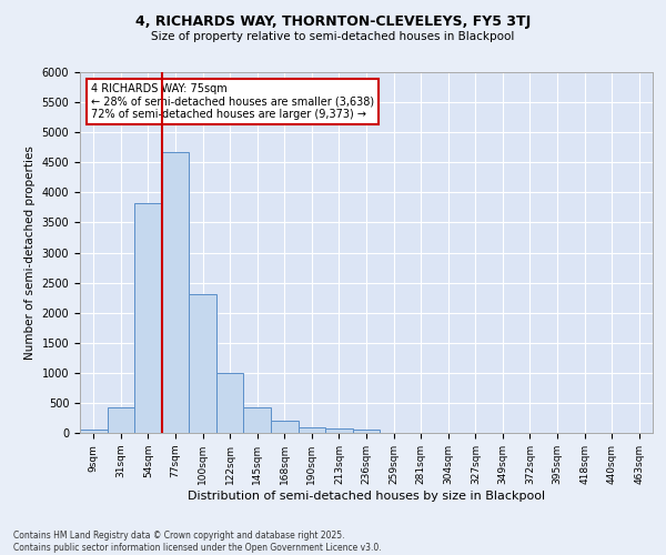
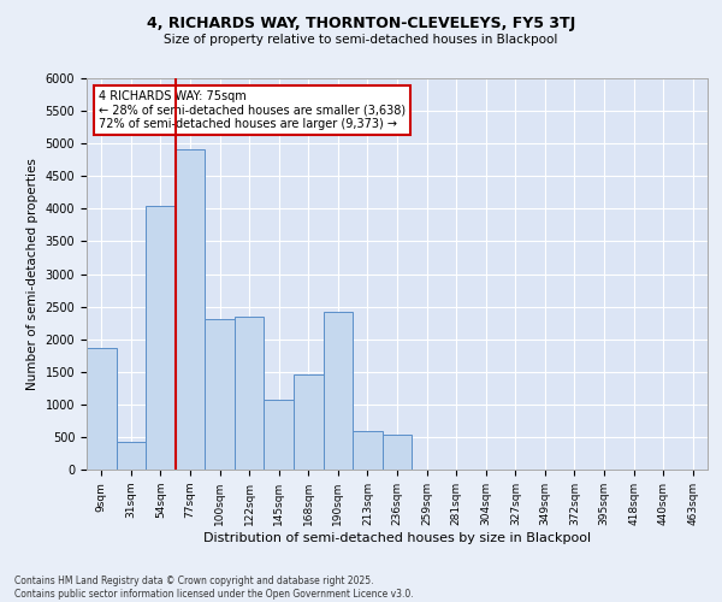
9sqm: 50 -> 1860
54sqm: 3820 -> 4040
77sqm: 4680 -> 4920
122sqm: 1000 -> 2340
145sqm: 420 -> 1080
168sqm: 200 -> 1460
190sqm: 90 -> 2420
213sqm: 70 -> 600
236sqm: 50 -> 540
